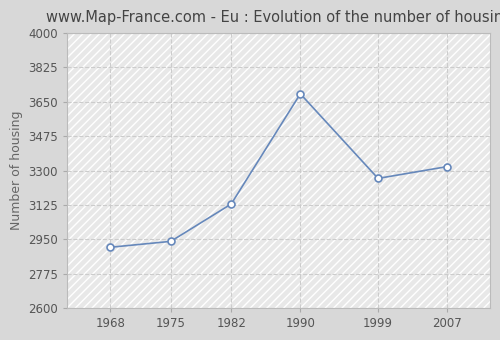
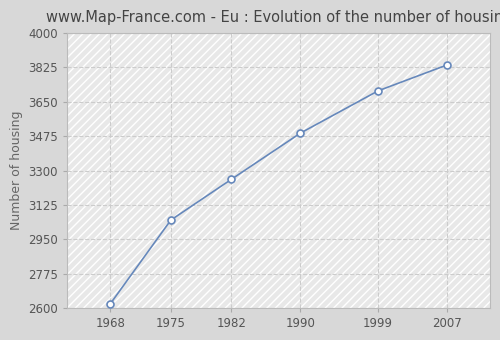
1968: 2910 -> 2620
1975: 2940 -> 3050
1982: 3130 -> 3260
1990: 3690 -> 3490
1999: 3260 -> 3700
2007: 3320 -> 3840
